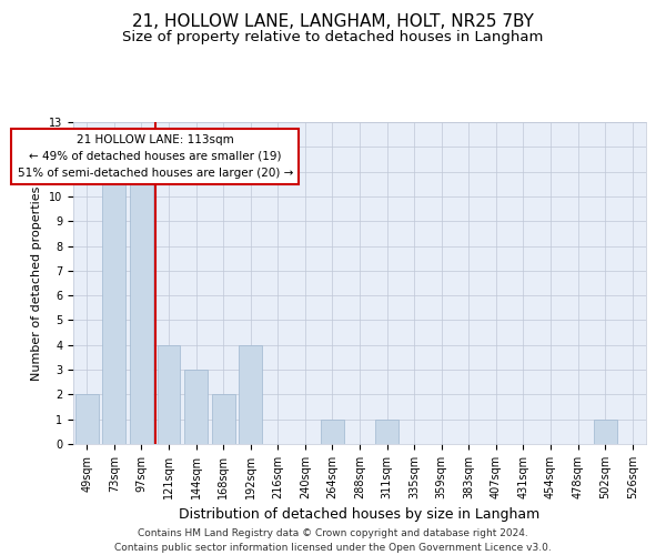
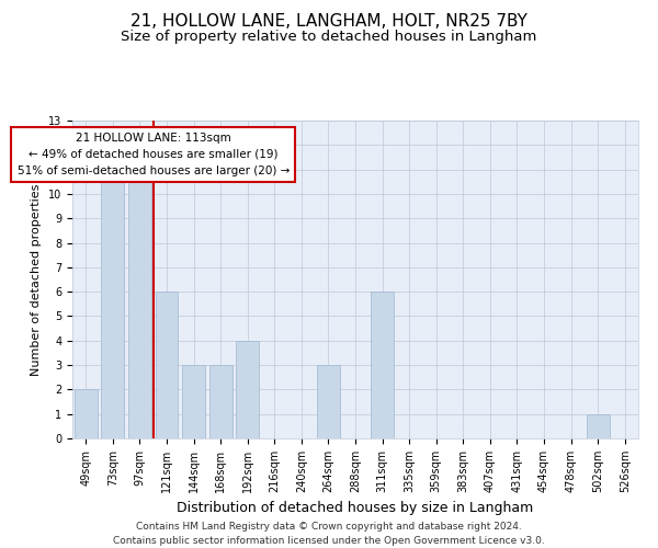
121sqm: 4 -> 6
168sqm: 2 -> 3
264sqm: 1 -> 3
311sqm: 1 -> 6
